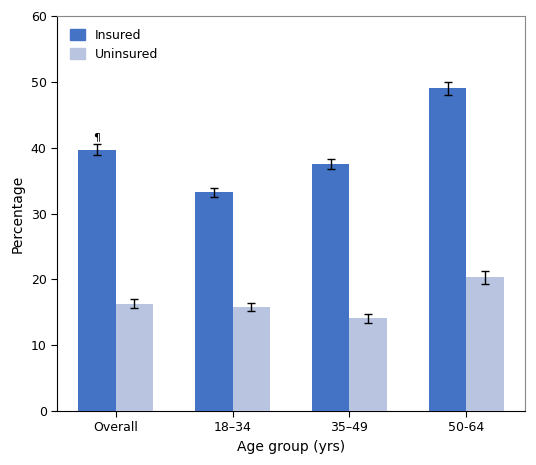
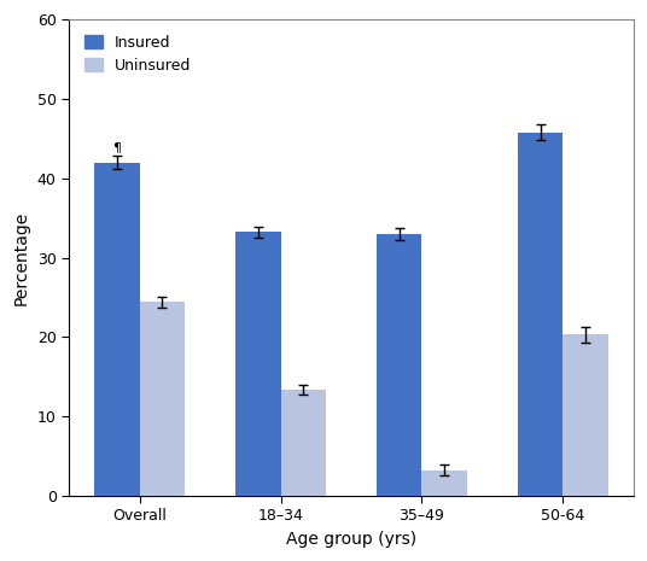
Insured/Overall: 39.7 -> 42.0
Uninsured/Overall: 16.3 -> 24.4
Uninsured/18–34: 15.8 -> 13.4
Insured/35–49: 37.5 -> 33.0
Uninsured/35–49: 14.1 -> 3.2
Insured/50-64: 49.0 -> 45.8
